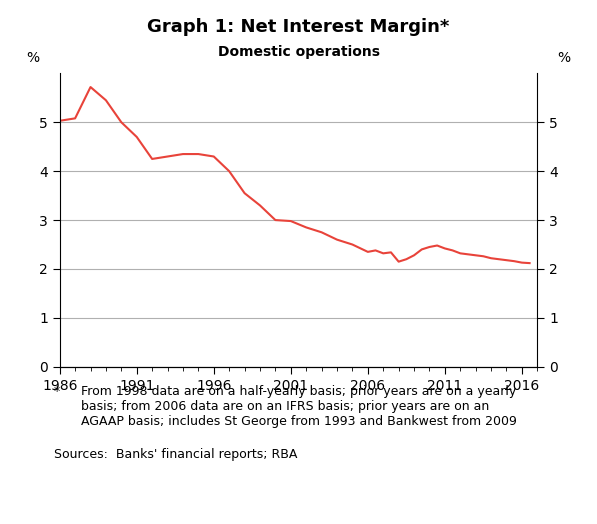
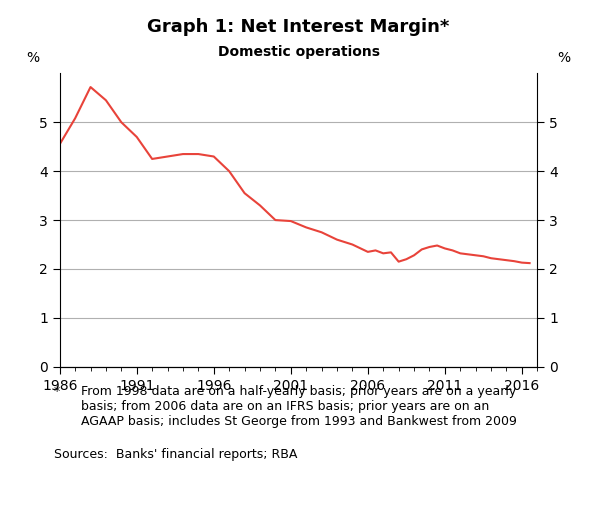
1986: 5.03 -> 4.55
